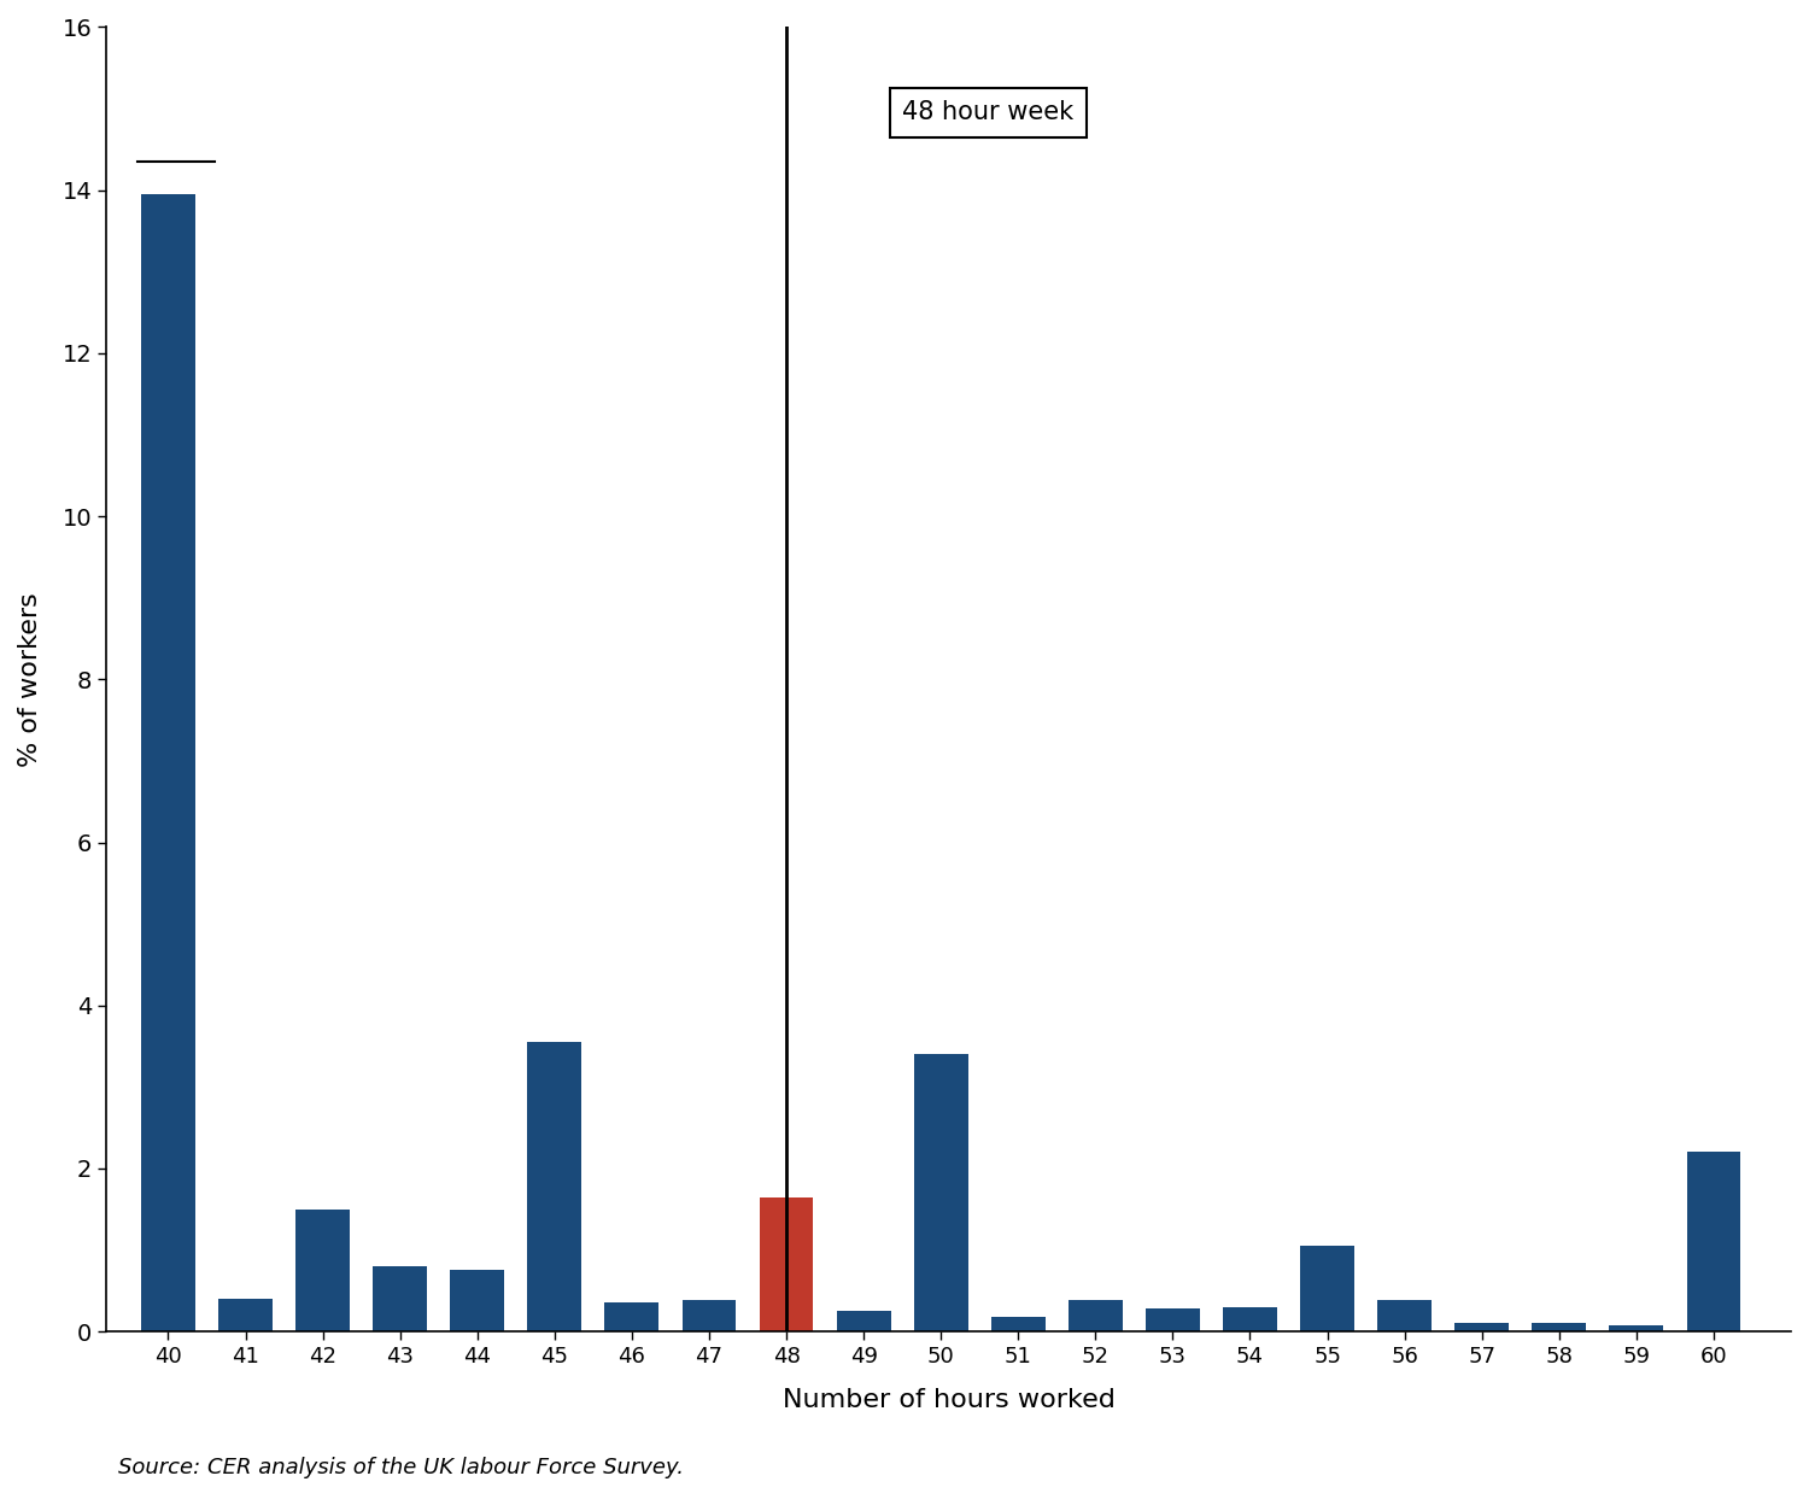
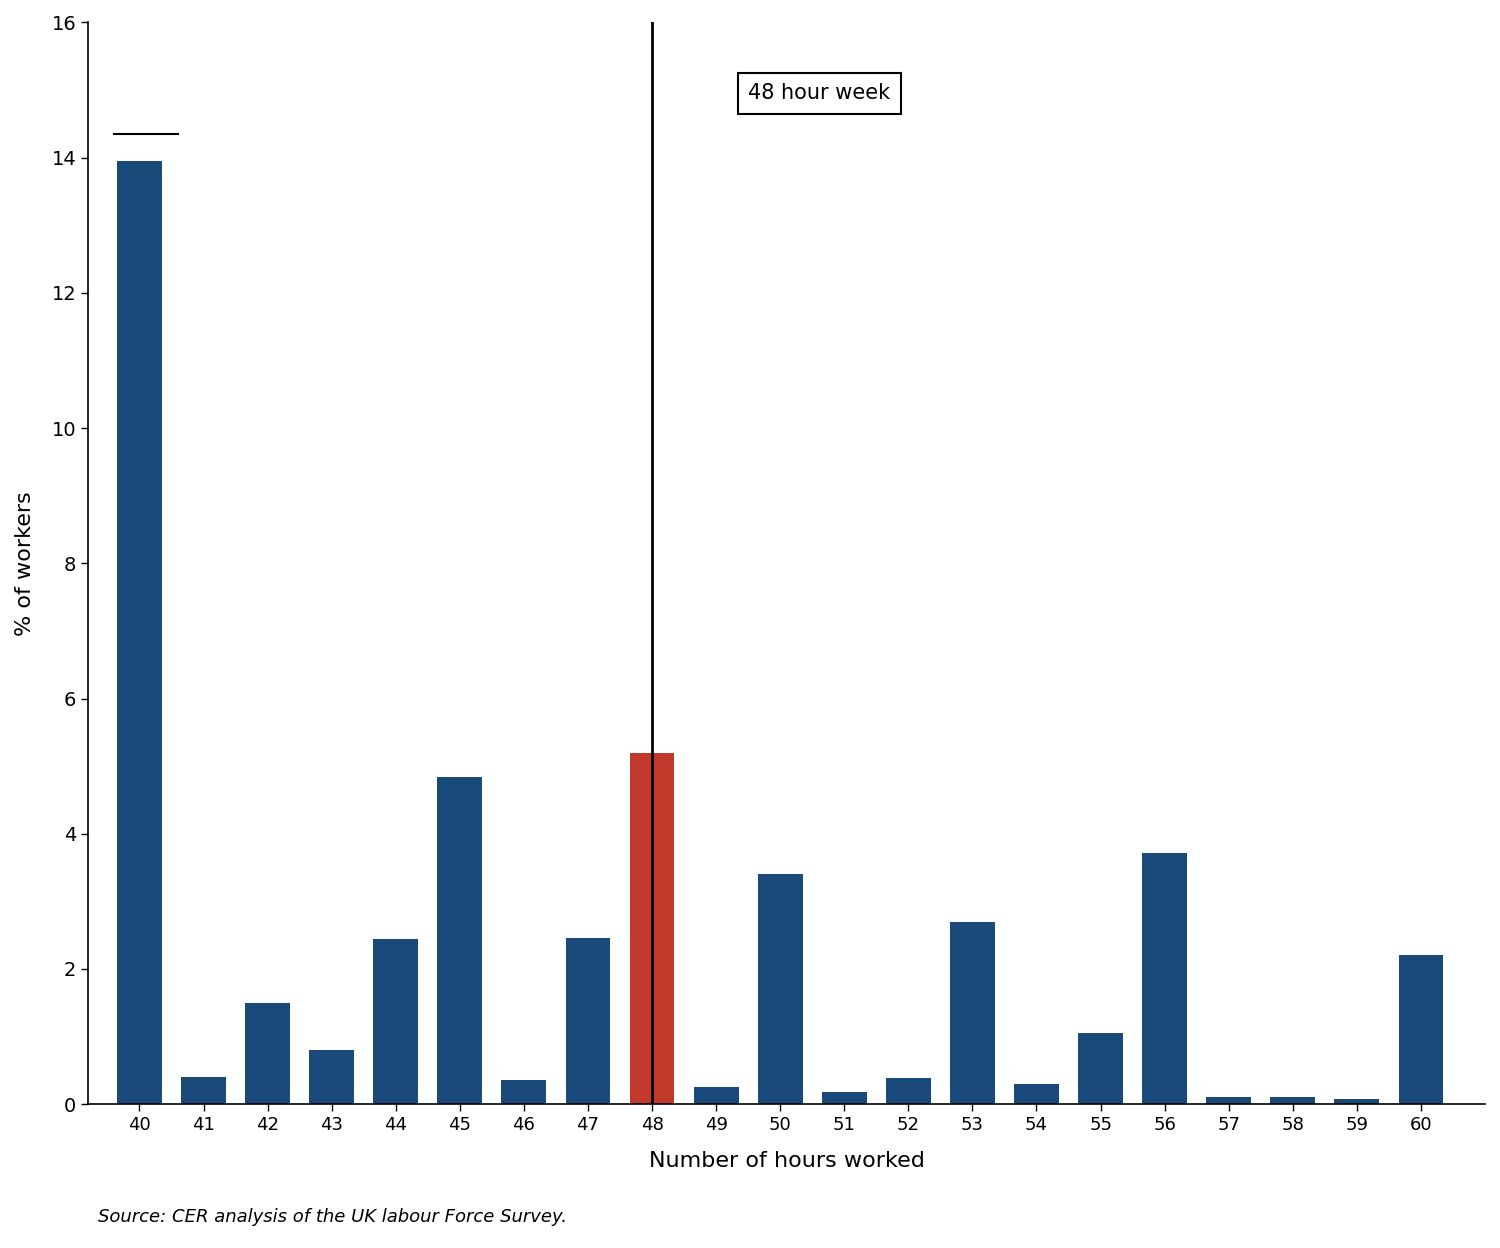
44: 0.75 -> 2.44
45: 3.55 -> 4.84
47: 0.38 -> 2.46
48: 1.65 -> 5.20
53: 0.28 -> 2.70
56: 0.38 -> 3.72
